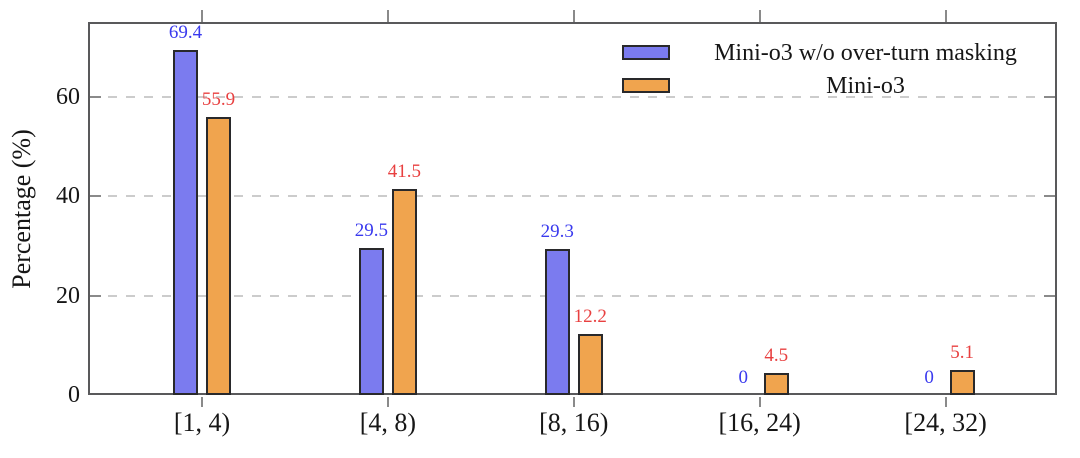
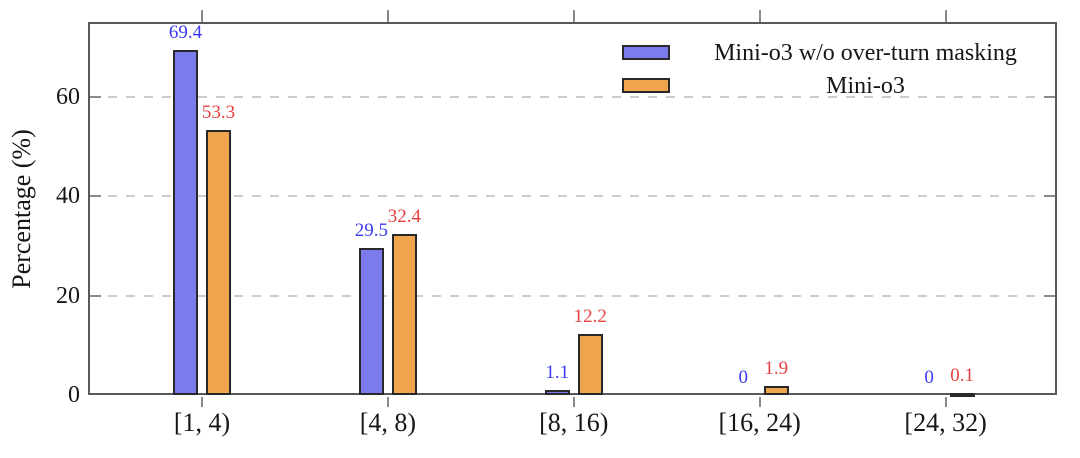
Mini-o3/[1, 4): 55.9 -> 53.3
Mini-o3/[4, 8): 41.5 -> 32.4
Mini-o3 w/o over-turn masking/[8, 16): 29.3 -> 1.1
Mini-o3/[16, 24): 4.5 -> 1.9
Mini-o3/[24, 32): 5.1 -> 0.1
